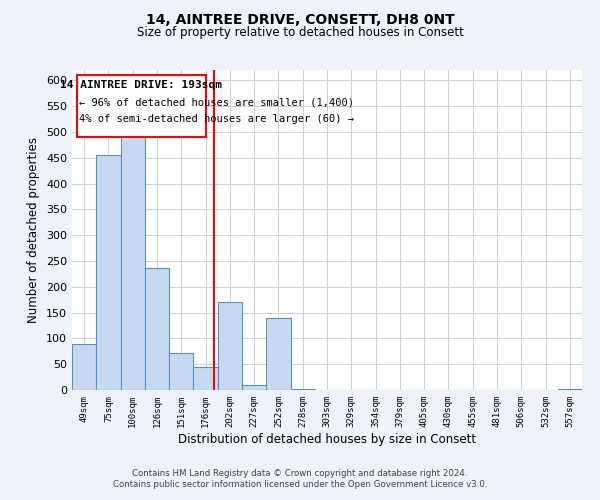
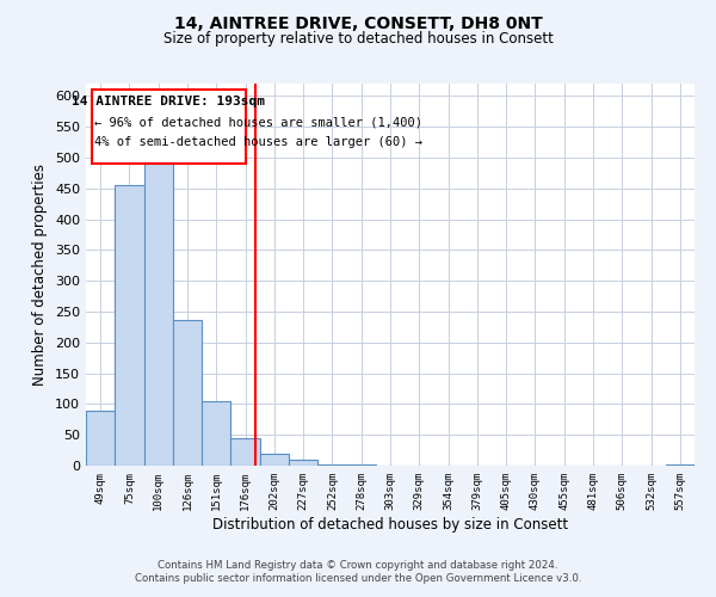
151sqm: 72 -> 105
202sqm: 170 -> 20
252sqm: 140 -> 2
